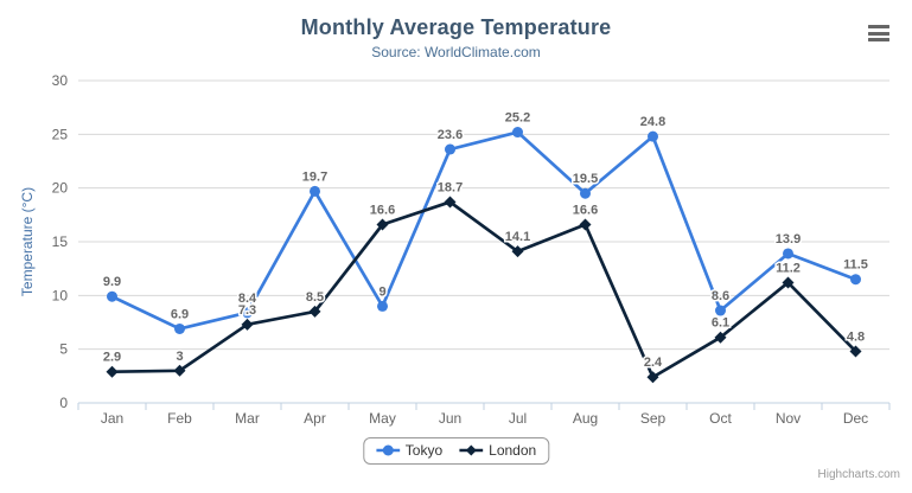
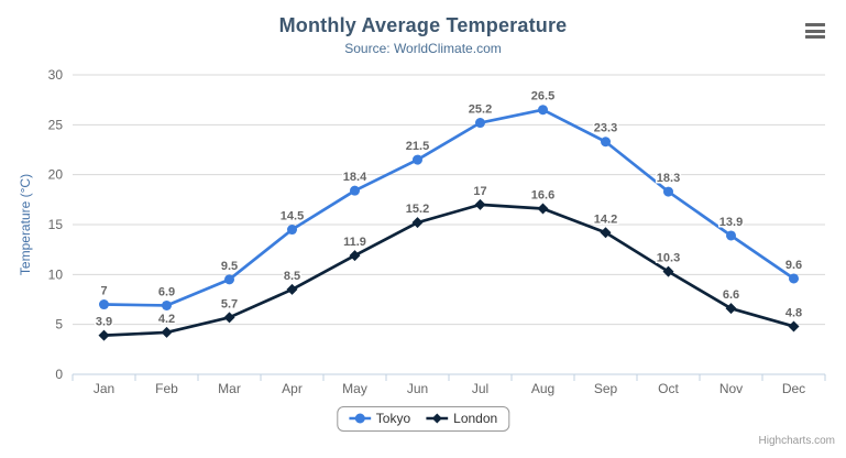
Tokyo/Jan: 9.9 -> 7
London/Jan: 2.9 -> 3.9
London/Feb: 3 -> 4.2
Tokyo/Mar: 8.4 -> 9.5
London/Mar: 7.3 -> 5.7
Tokyo/Apr: 19.7 -> 14.5
Tokyo/May: 9 -> 18.4
London/May: 16.6 -> 11.9
Tokyo/Jun: 23.6 -> 21.5
London/Jun: 18.7 -> 15.2
London/Jul: 14.1 -> 17
Tokyo/Aug: 19.5 -> 26.5
Tokyo/Sep: 24.8 -> 23.3
London/Sep: 2.4 -> 14.2
Tokyo/Oct: 8.6 -> 18.3
London/Oct: 6.1 -> 10.3
London/Nov: 11.2 -> 6.6
Tokyo/Dec: 11.5 -> 9.6
